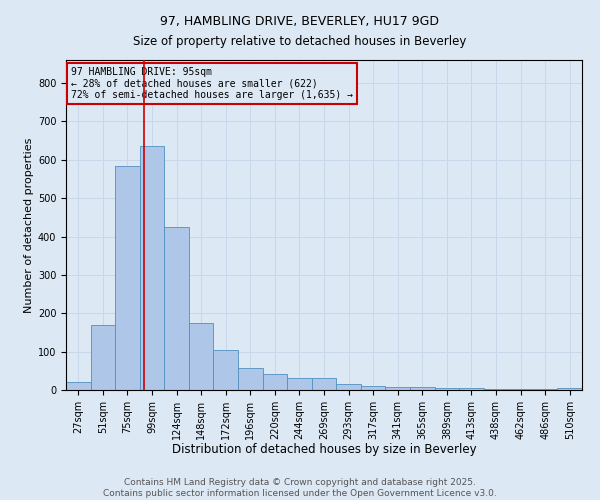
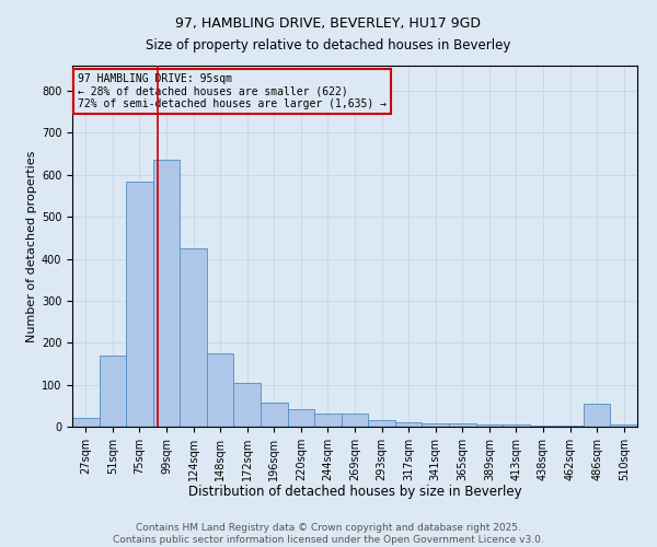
486sqm: 2 -> 55
